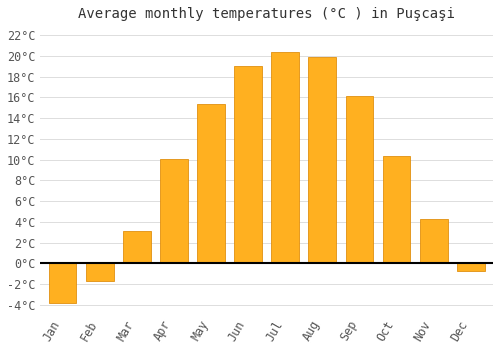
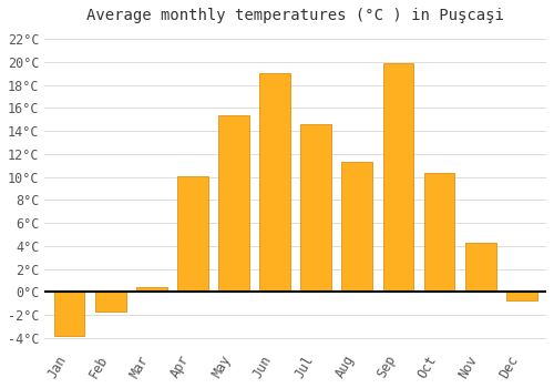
Mar: 3.1°C -> 0.4°C
Jul: 20.4°C -> 14.6°C
Aug: 19.9°C -> 11.3°C
Sep: 16.1°C -> 19.9°C
